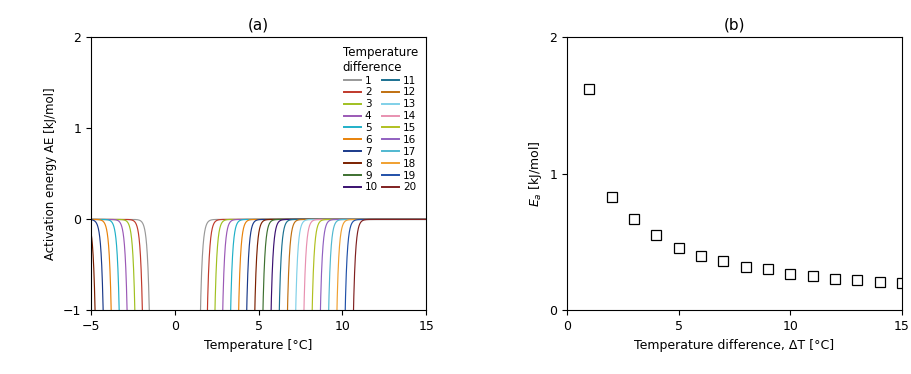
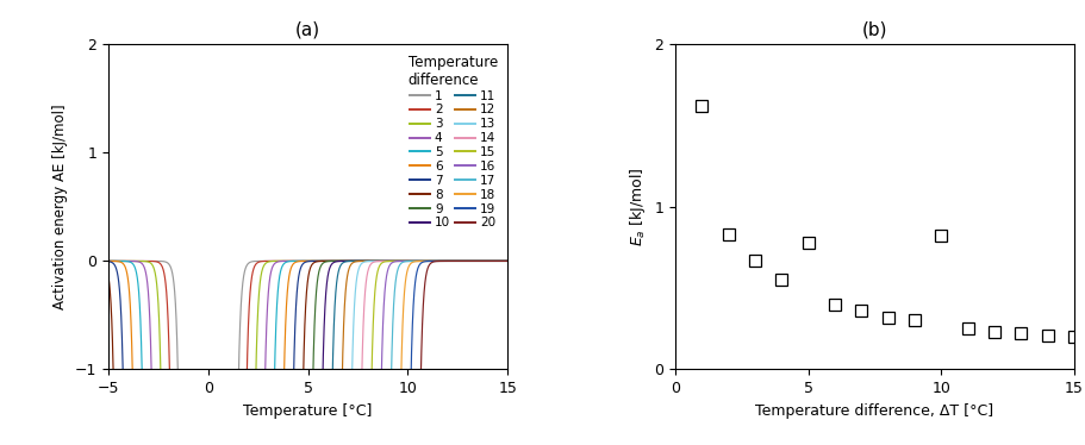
(b)/5: 0.46 -> 0.78
(b)/10: 0.27 -> 0.82
